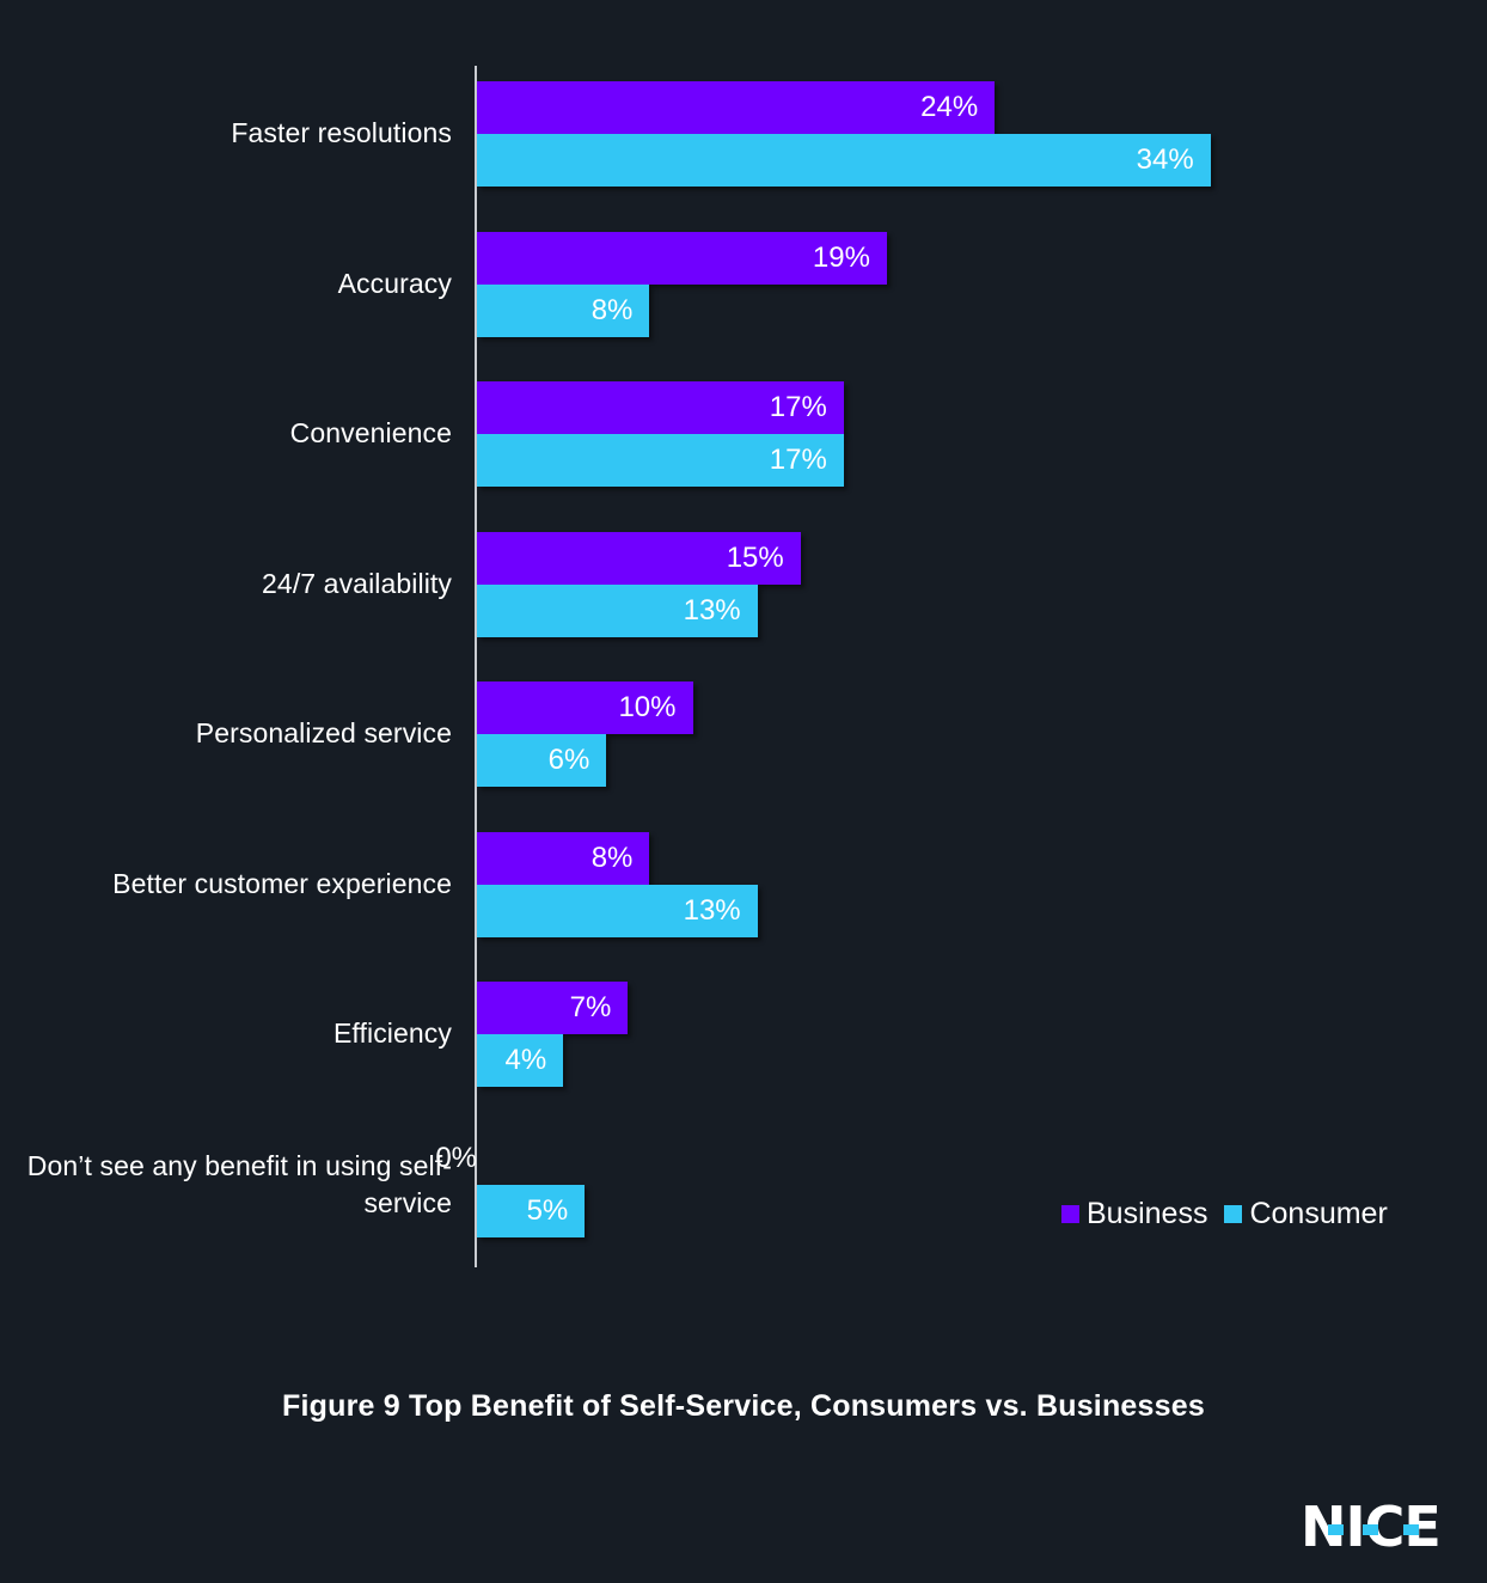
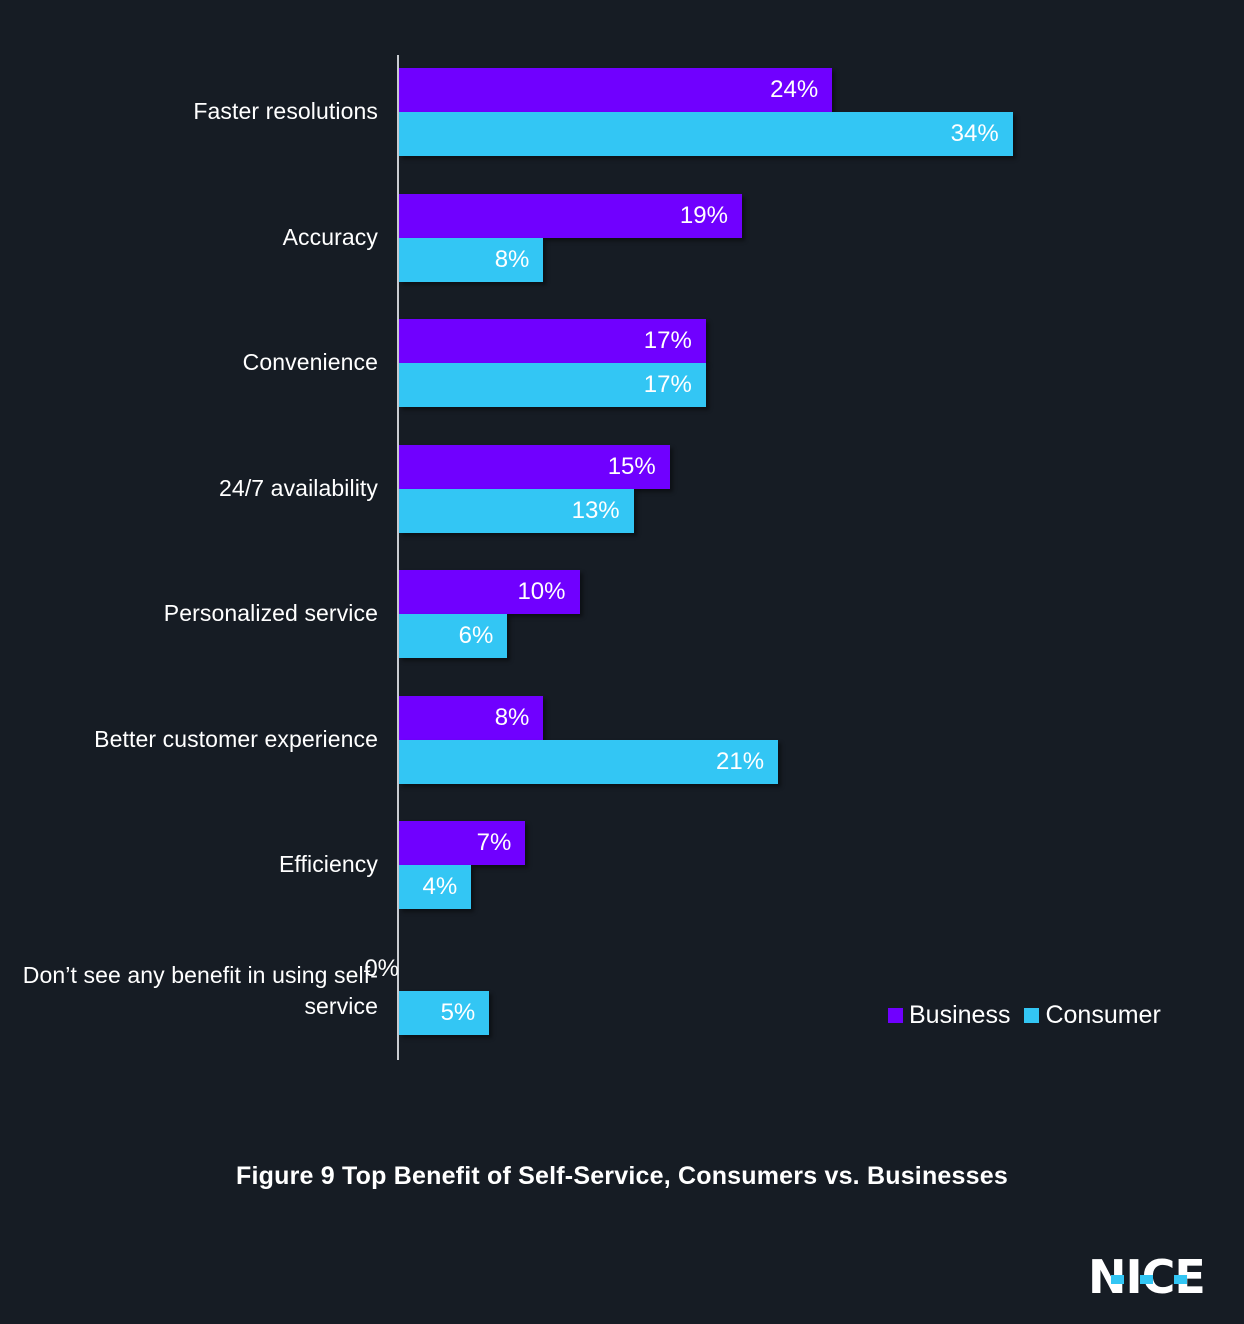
Consumer/Better customer experience: 13% -> 21%
